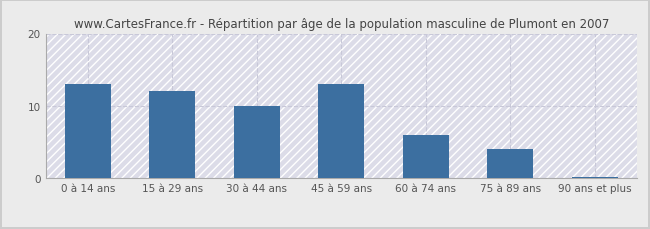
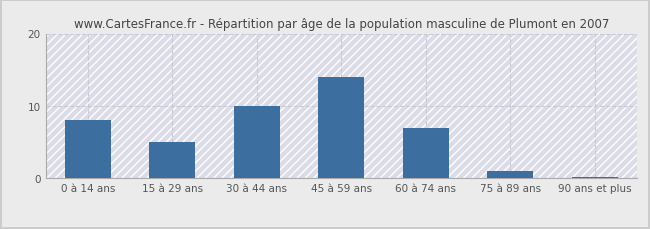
0 à 14 ans: 13.0 -> 8.0
15 à 29 ans: 12.0 -> 5.0
45 à 59 ans: 13.0 -> 14.0
60 à 74 ans: 6.0 -> 7.0
75 à 89 ans: 4.0 -> 1.0
